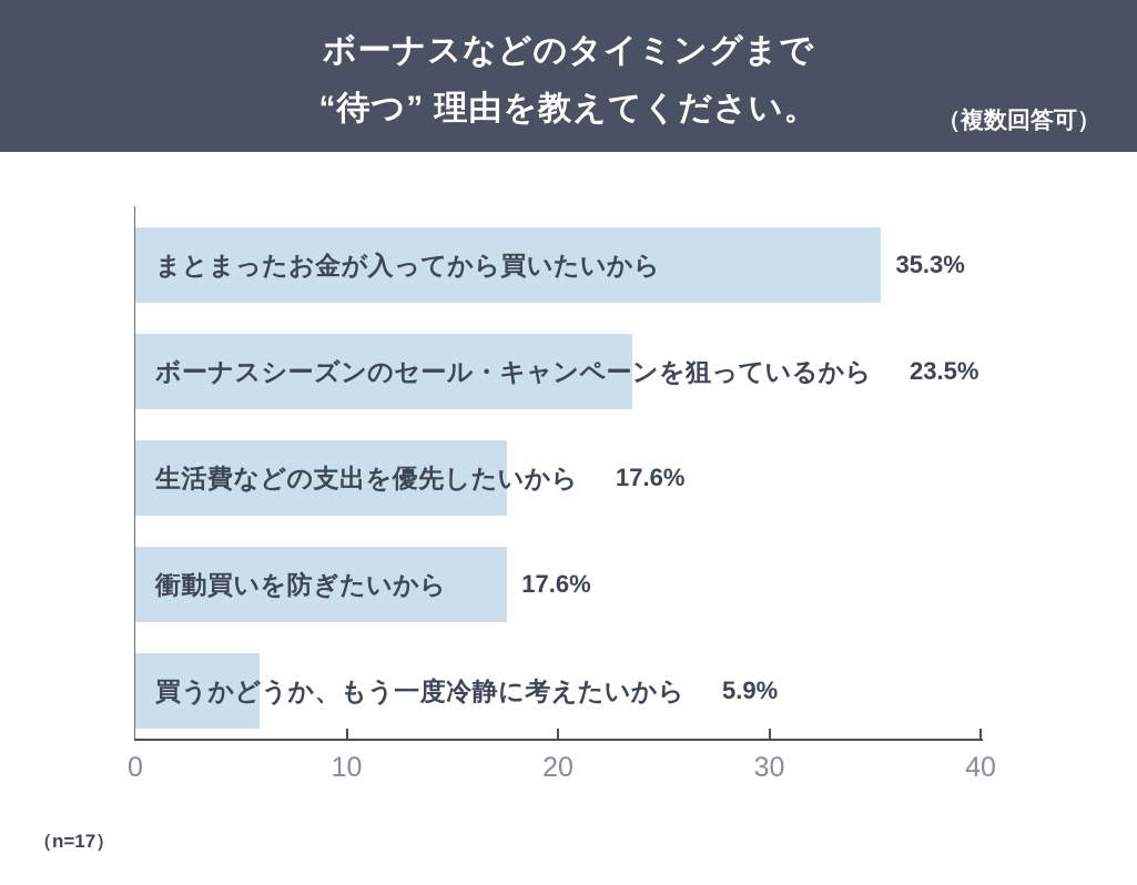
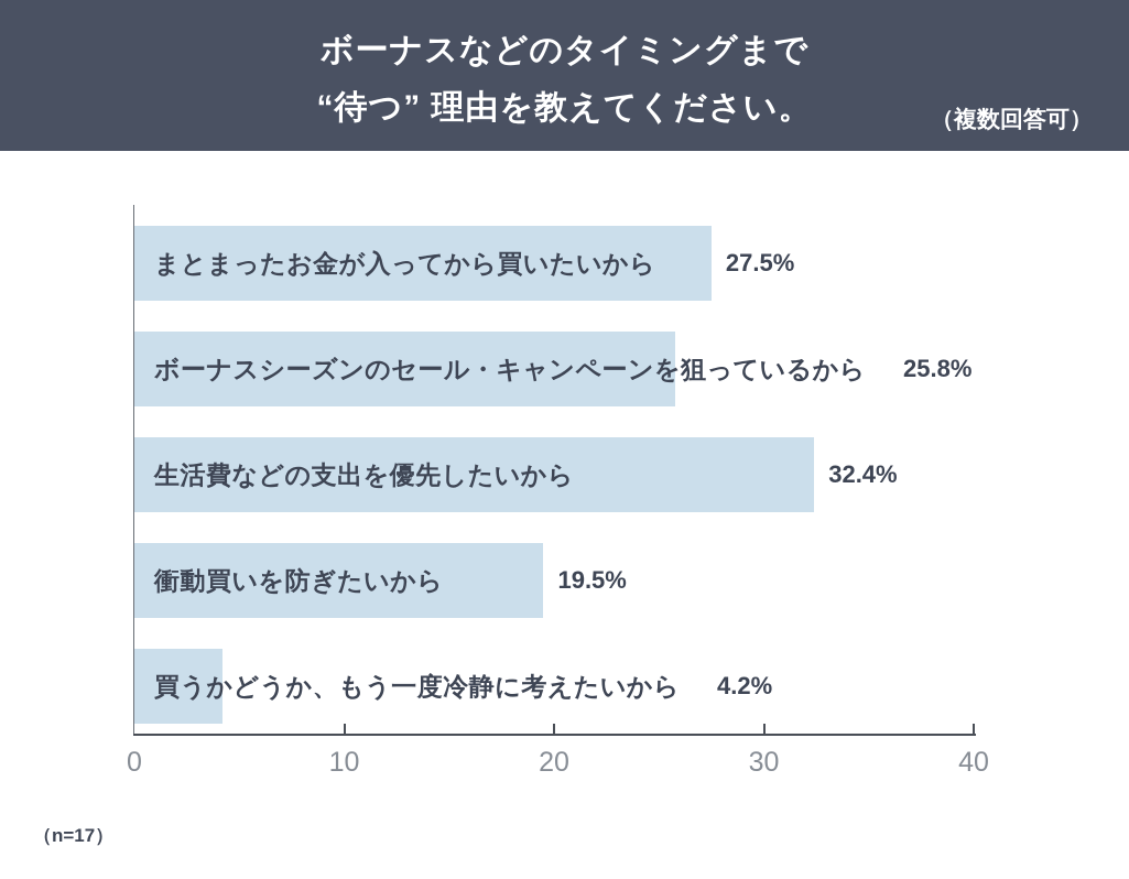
まとまったお金が入ってから買いたいから: 35.3% -> 27.5%
ボーナスシーズンのセール・キャンペーンを狙っているから: 23.5% -> 25.8%
生活費などの支出を優先したいから: 17.6% -> 32.4%
衝動買いを防ぎたいから: 17.6% -> 19.5%
買うかどうか、もう一度冷静に考えたいから: 5.9% -> 4.2%
